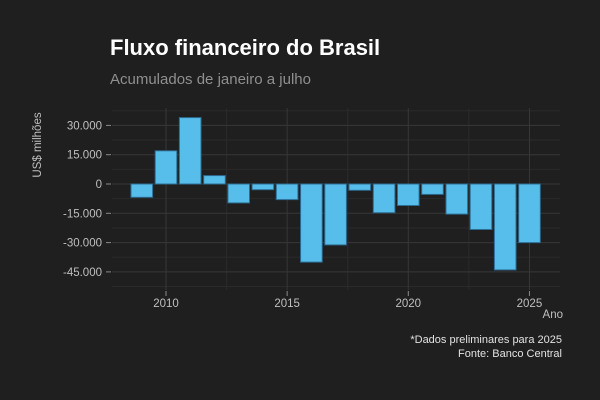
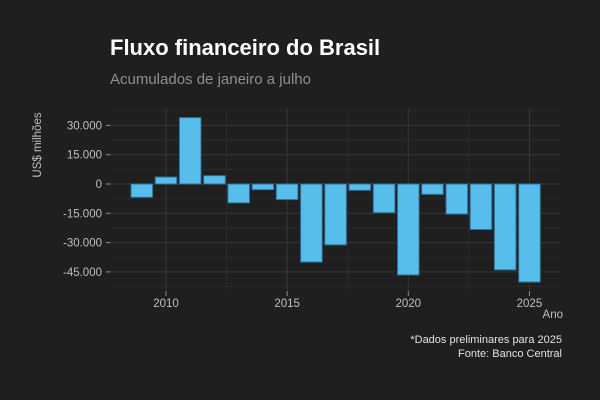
2010: 17000 -> 4000
2020: -11000 -> -47000
2025: -30000 -> -50000
